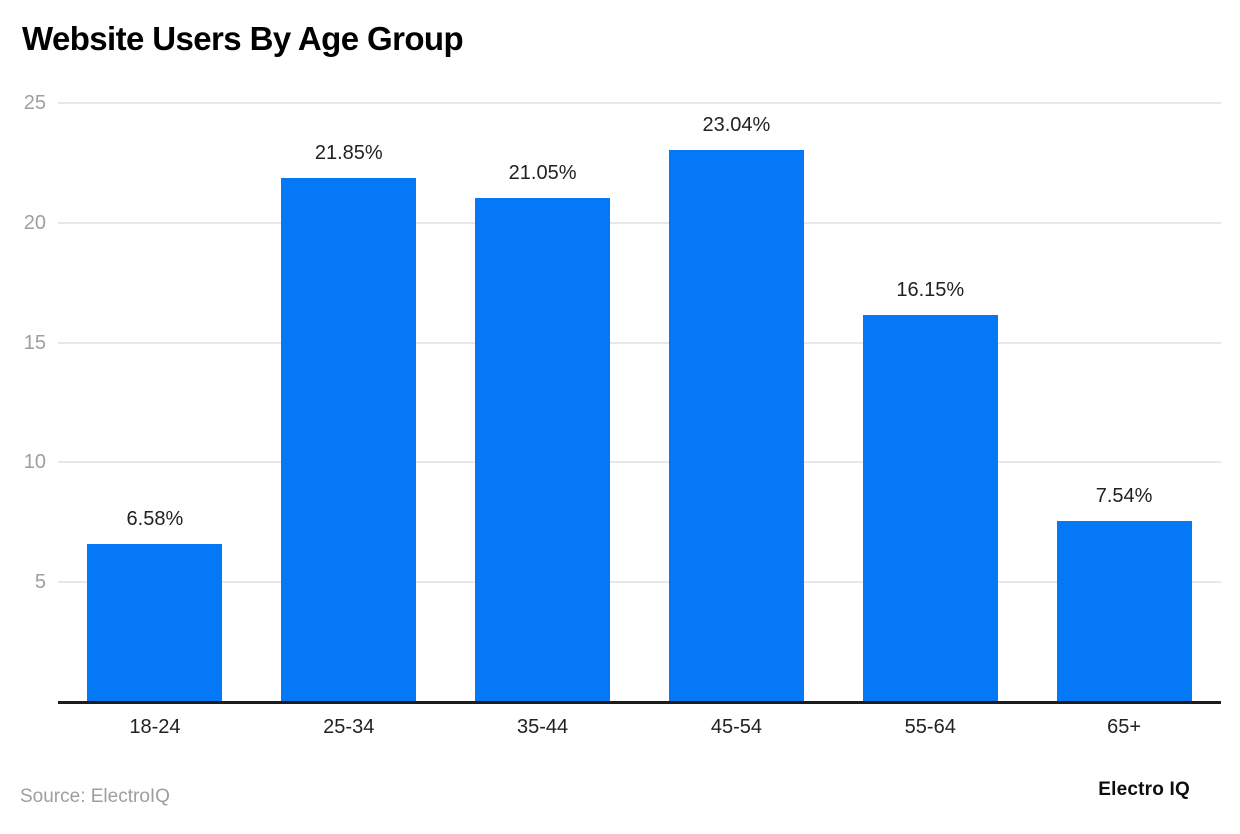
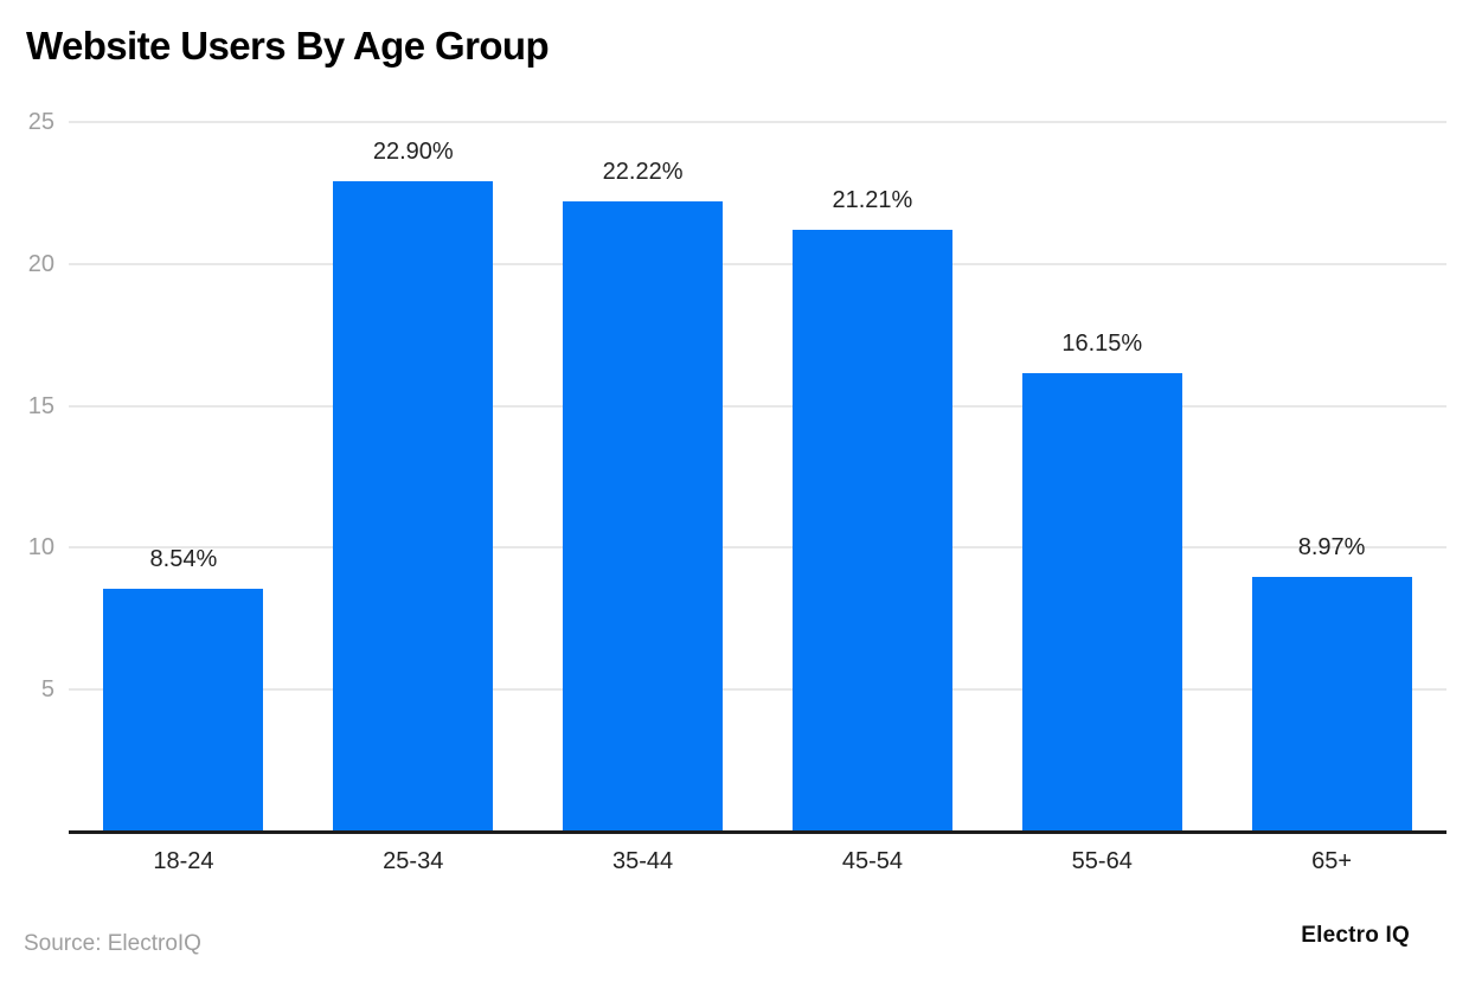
18-24: 6.58% -> 8.54%
25-34: 21.85% -> 22.90%
35-44: 21.05% -> 22.22%
45-54: 23.04% -> 21.21%
65+: 7.54% -> 8.97%
